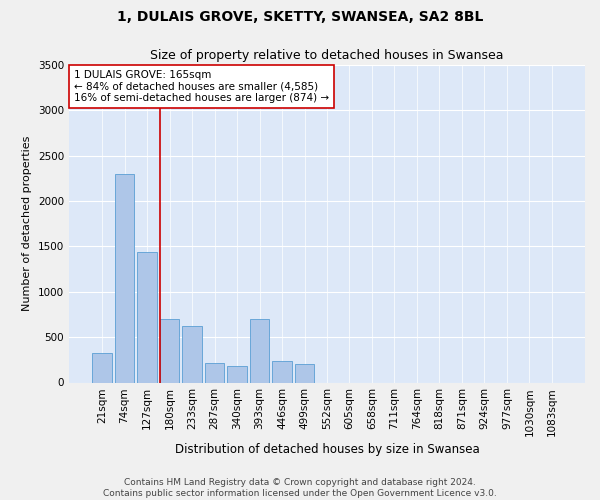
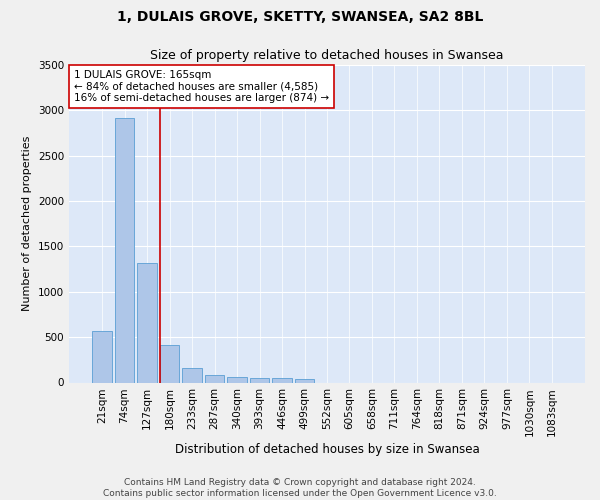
21sqm: 320 -> 570
74sqm: 2300 -> 2920
127sqm: 1440 -> 1320
180sqm: 700 -> 410
233sqm: 620 -> 160
287sqm: 220 -> 80
340sqm: 180 -> 60
393sqm: 700 -> 60
446sqm: 240 -> 40
499sqm: 200 -> 40
